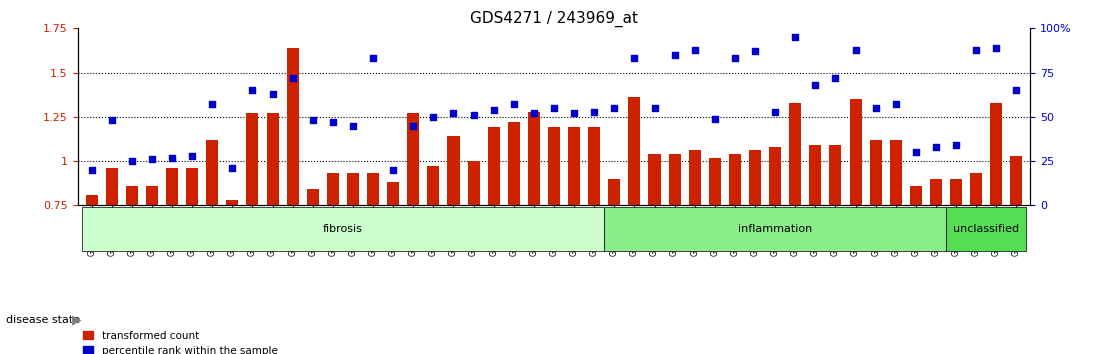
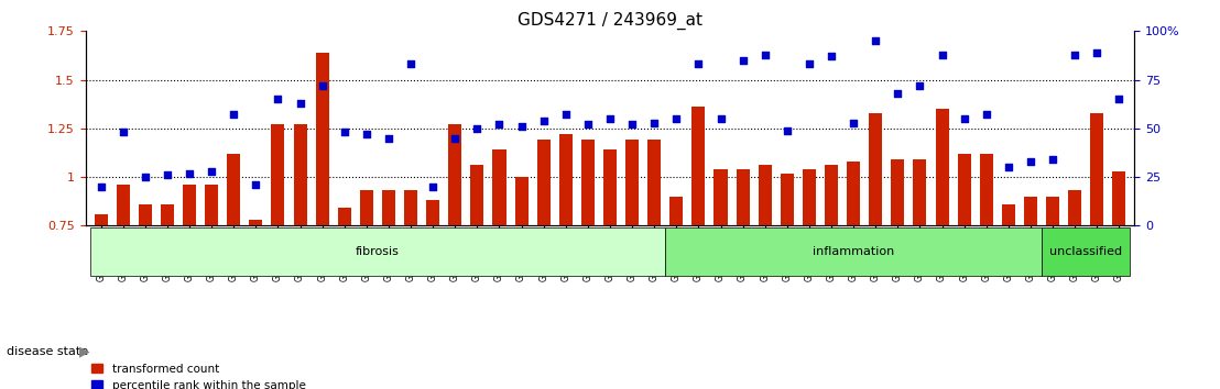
transformed count/GSM380399: 0.97 -> 1.06
transformed count/GSM380404: 1.28 -> 1.19
transformed count/GSM380405: 1.19 -> 1.14
